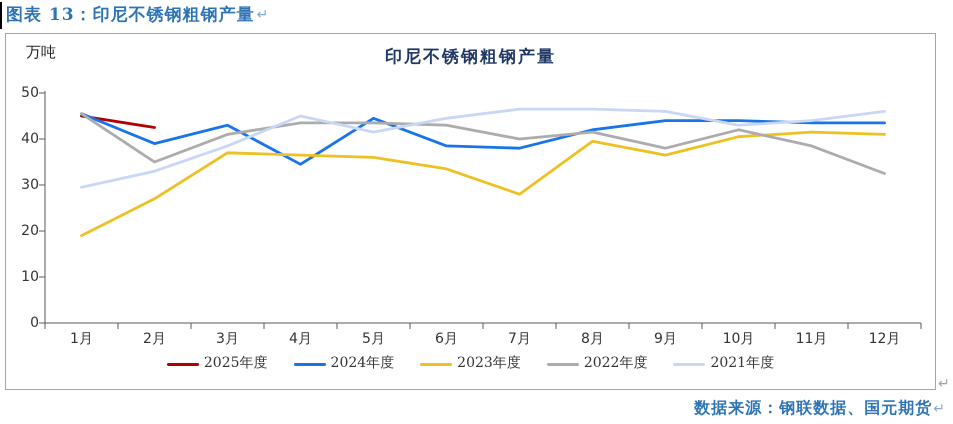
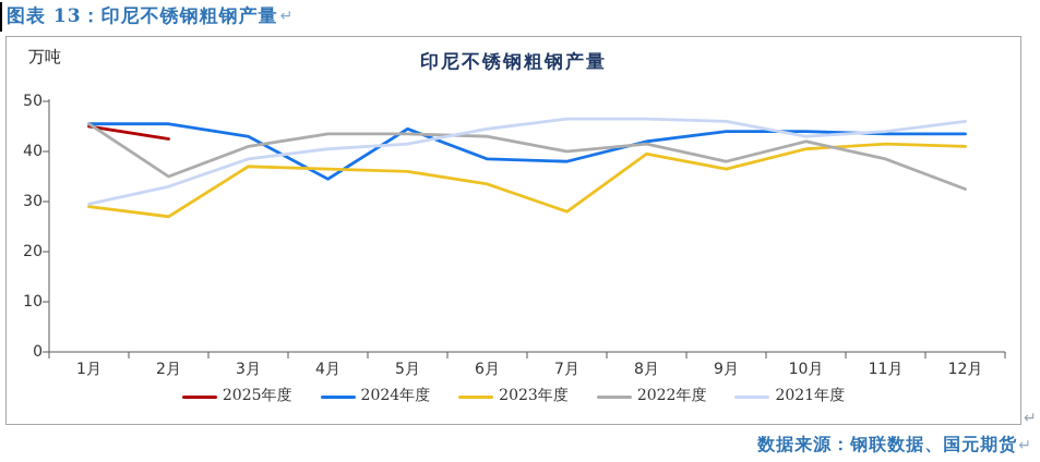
2023年度/1月: 19 -> 29
2024年度/2月: 39 -> 46
2021年度/4月: 45 -> 40
